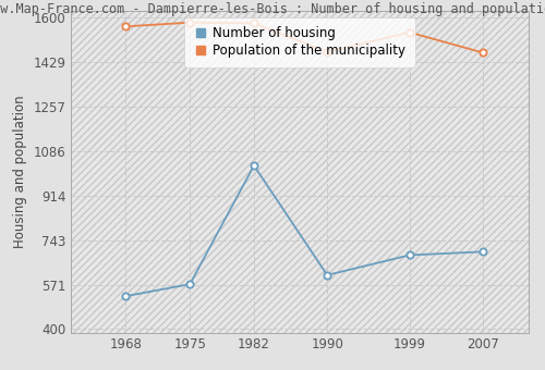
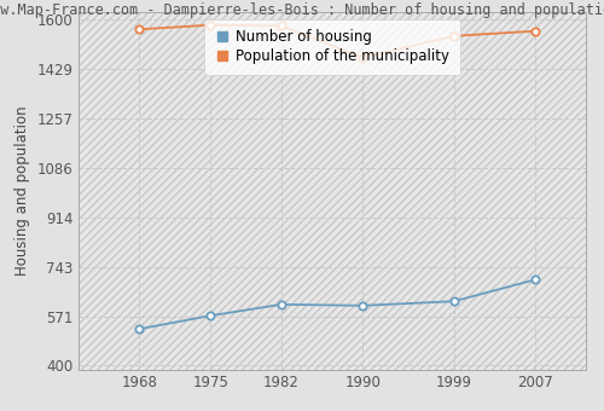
Number of housing/1982: 1030 -> 612
Number of housing/1999: 685 -> 623
Population of the municipality/2007: 1465 -> 1560
